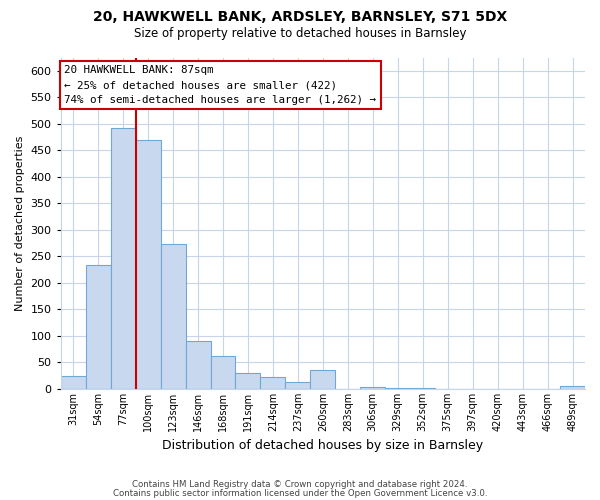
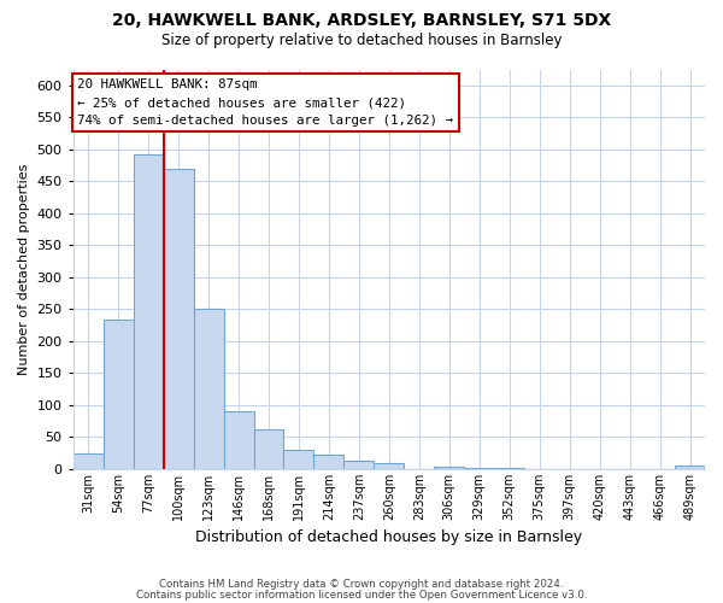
123sqm: 274 -> 250
260sqm: 36 -> 10
